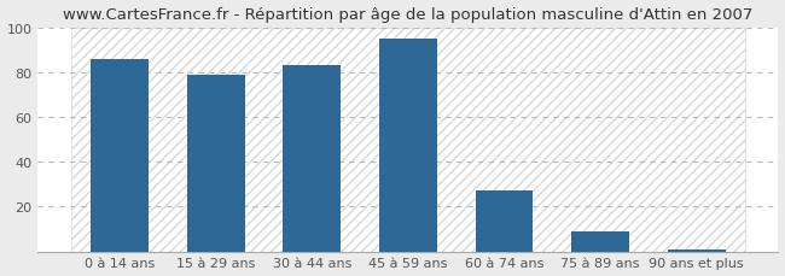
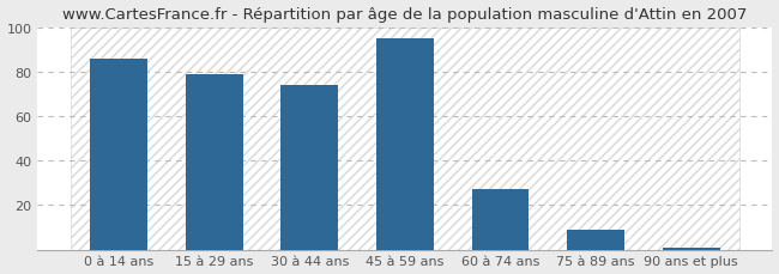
30 à 44 ans: 83 -> 74
